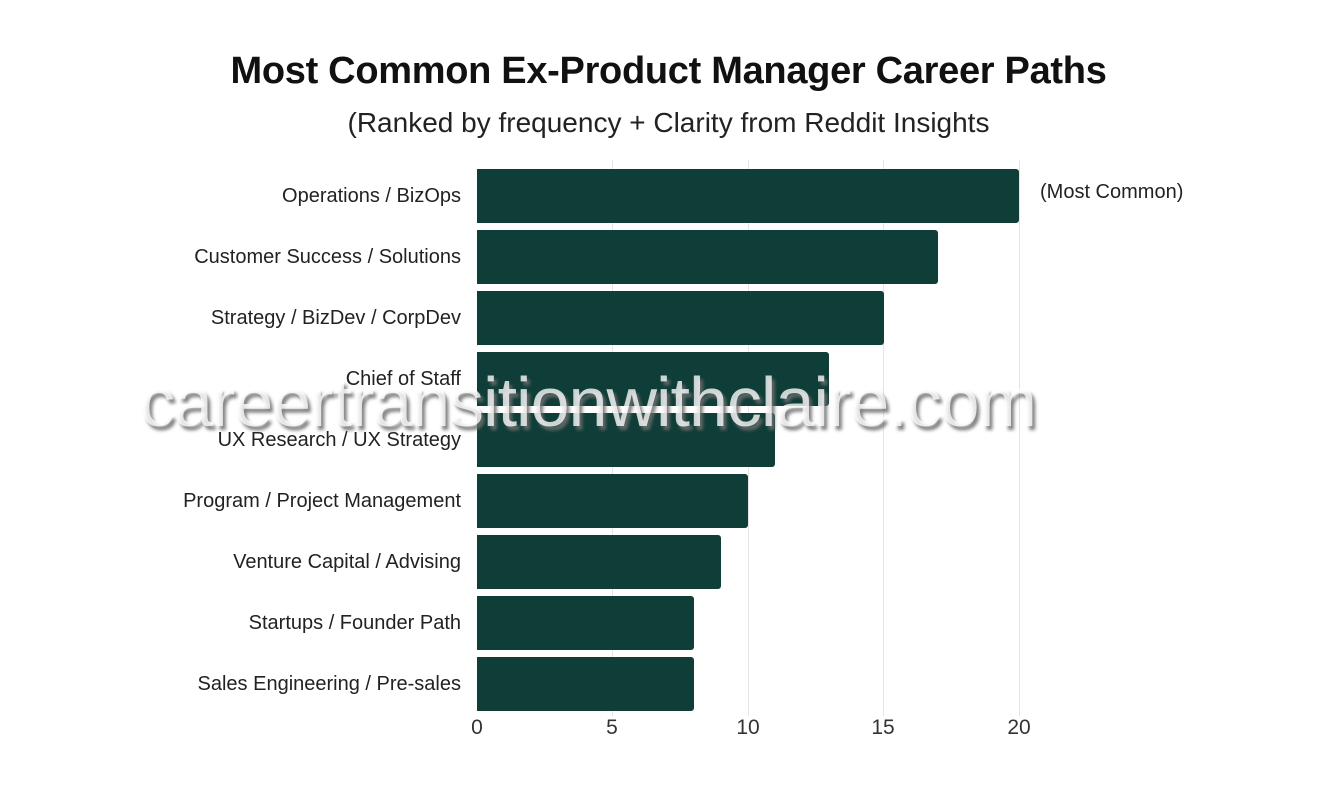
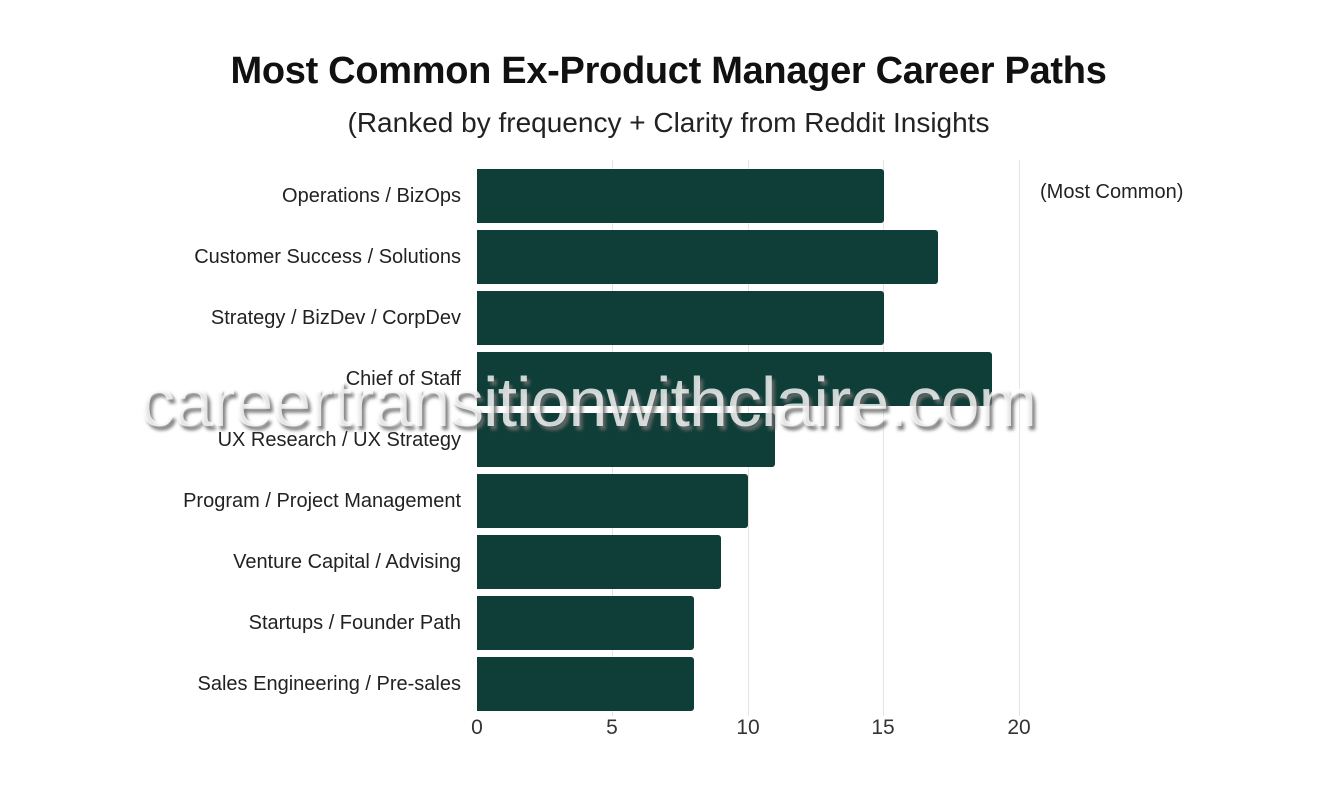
Operations / BizOps: 20 -> 15
Chief of Staff: 13 -> 19
